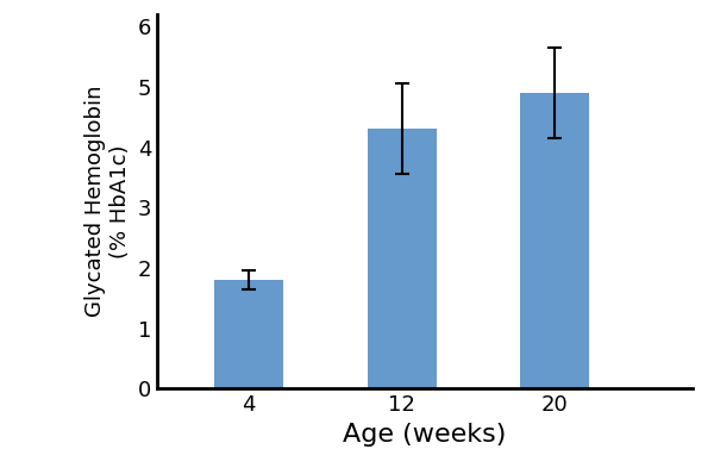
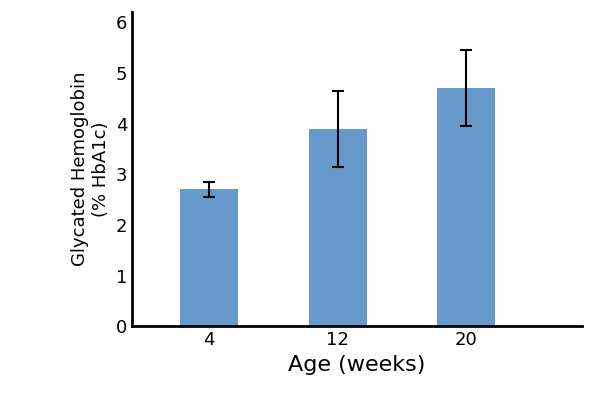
4: 1.8 -> 2.7
12: 4.3 -> 3.9
20: 4.9 -> 4.7
